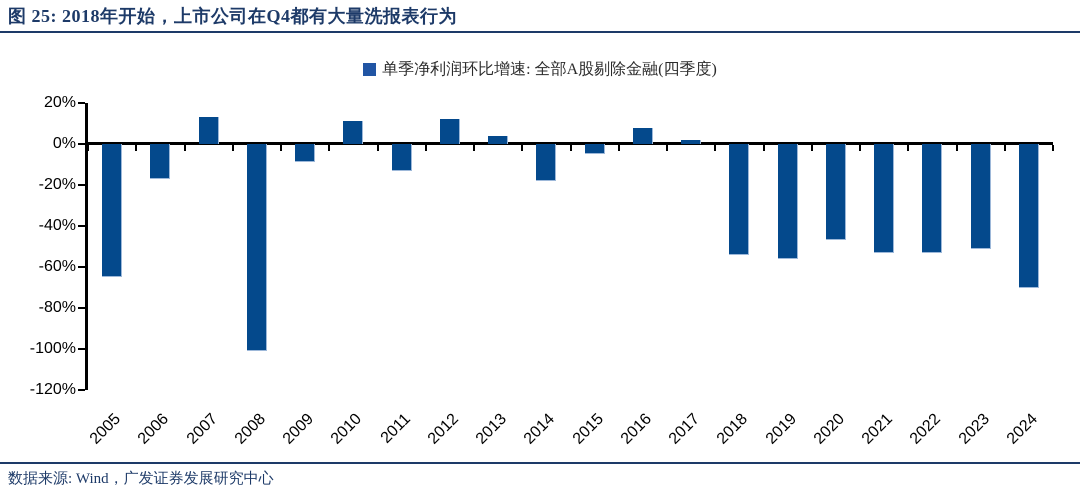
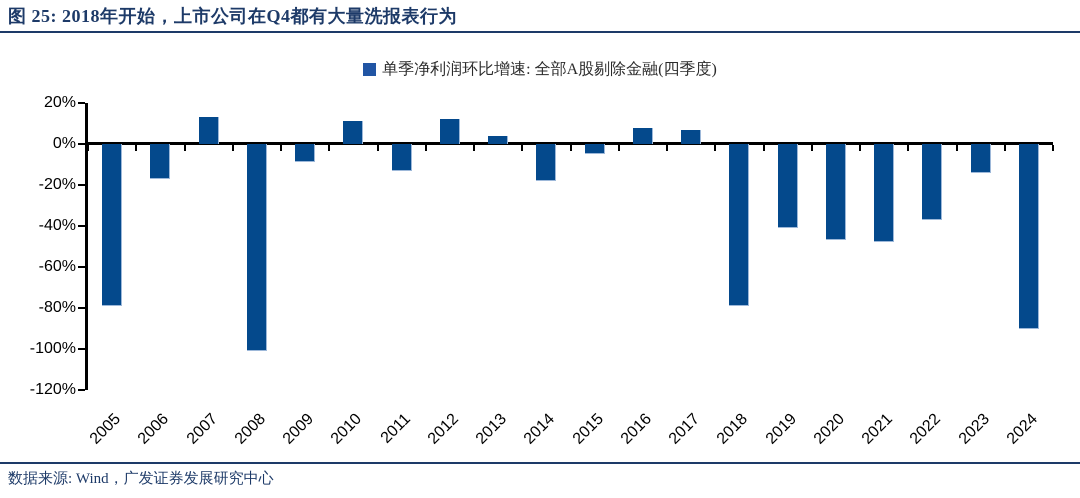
2005: -65% -> -79%
2017: 2% -> 7%
2018: -54% -> -79%
2019: -56% -> -41%
2021: -53% -> -48%
2022: -53% -> -37%
2023: -51% -> -14%
2024: -70% -> -90%
